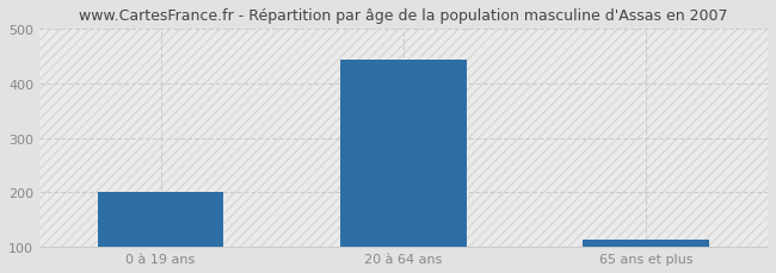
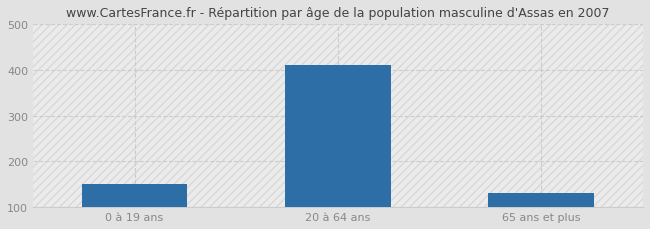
0 à 19 ans: 200 -> 150
20 à 64 ans: 443 -> 410
65 ans et plus: 114 -> 130
